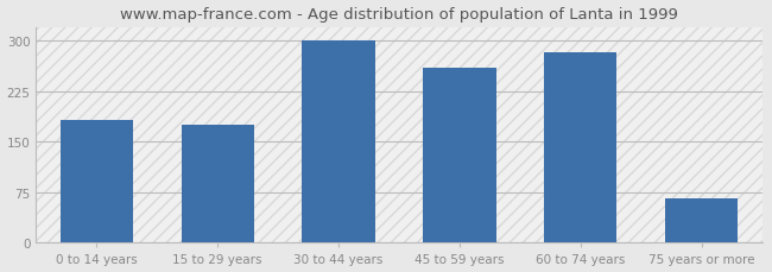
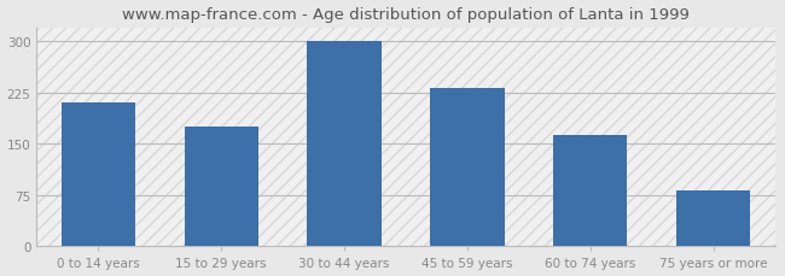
0 to 14 years: 182 -> 210
45 to 59 years: 260 -> 232
60 to 74 years: 282 -> 163
75 years or more: 66 -> 82
